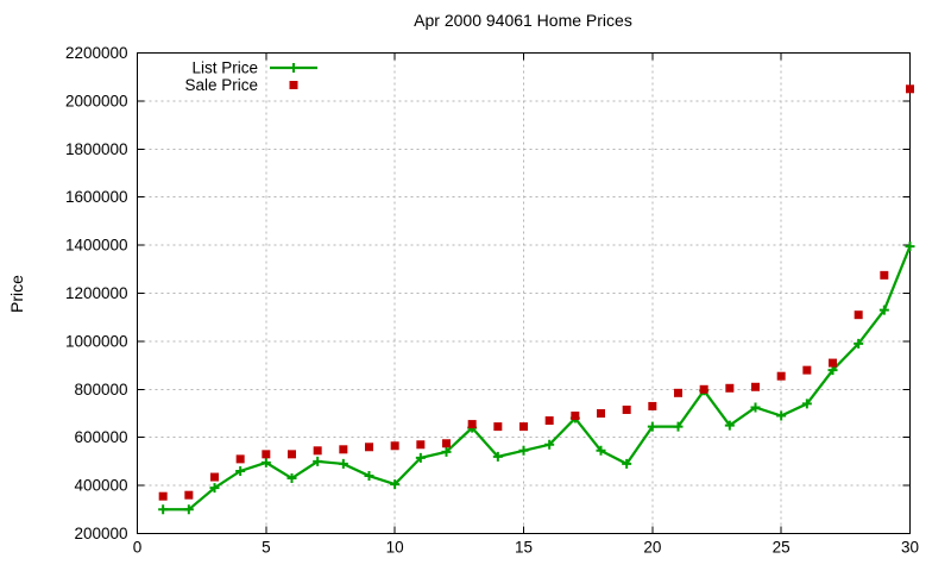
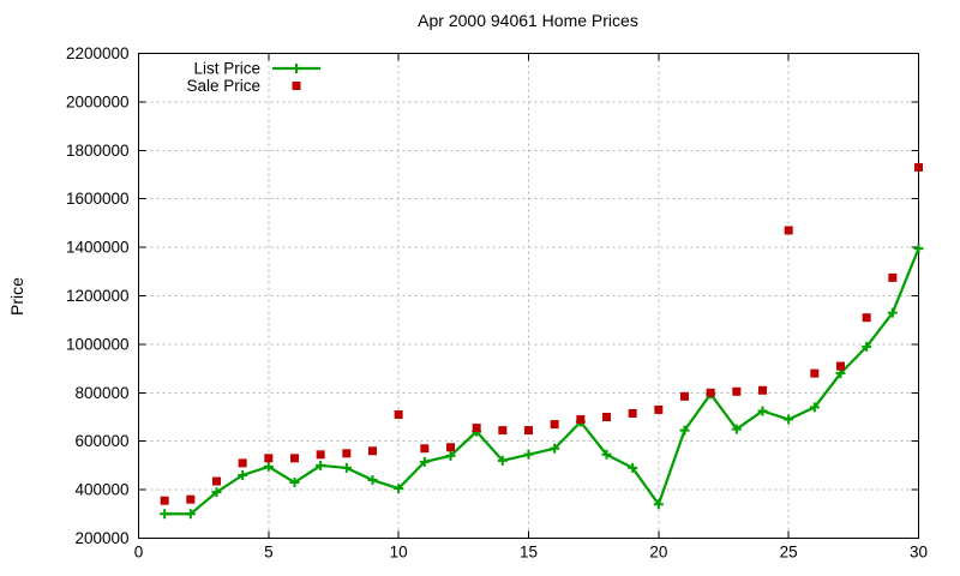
Sale Price/10: 560000 -> 710000
List Price/20: 640000 -> 340000
Sale Price/25: 860000 -> 1470000
Sale Price/30: 2050000 -> 1730000
